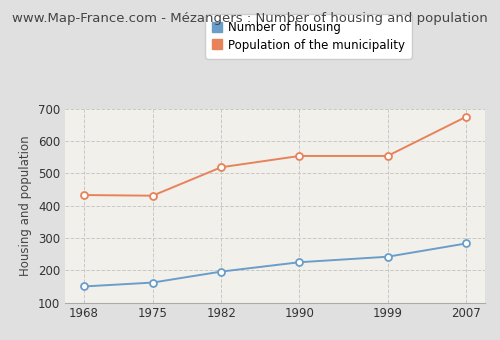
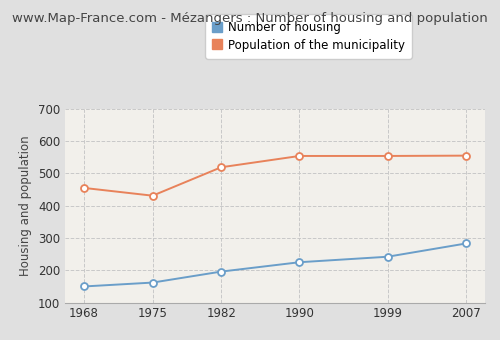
Population of the municipality/1968: 433 -> 455
Population of the municipality/2007: 675 -> 555
